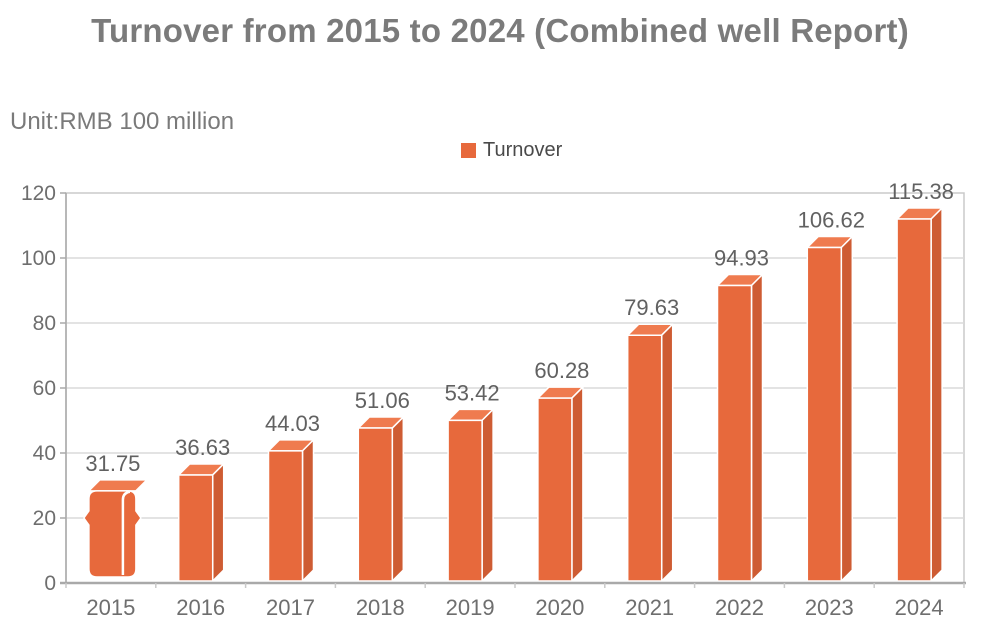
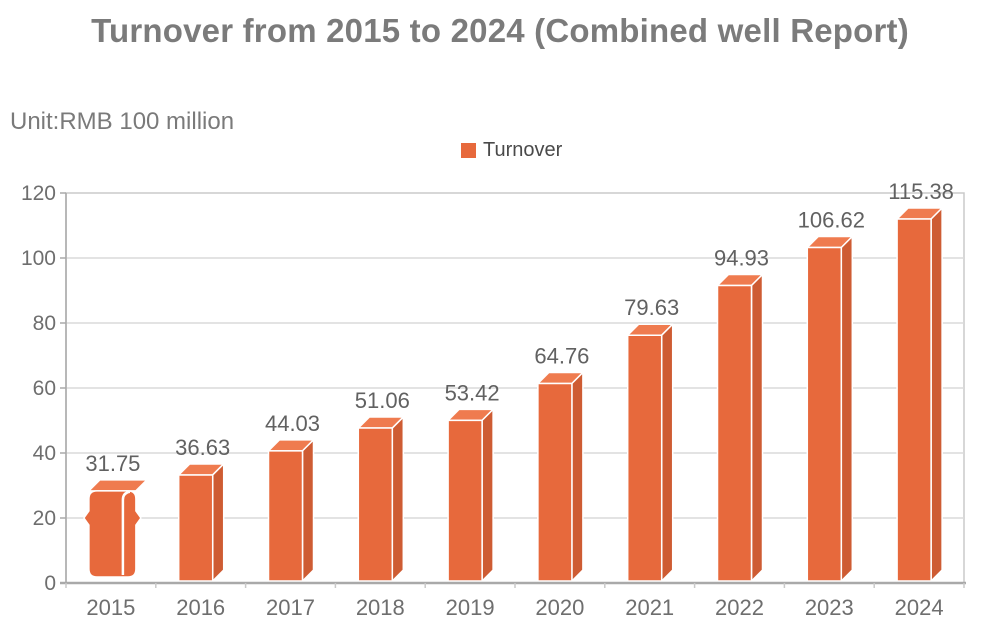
2020: 60.28 -> 64.76
